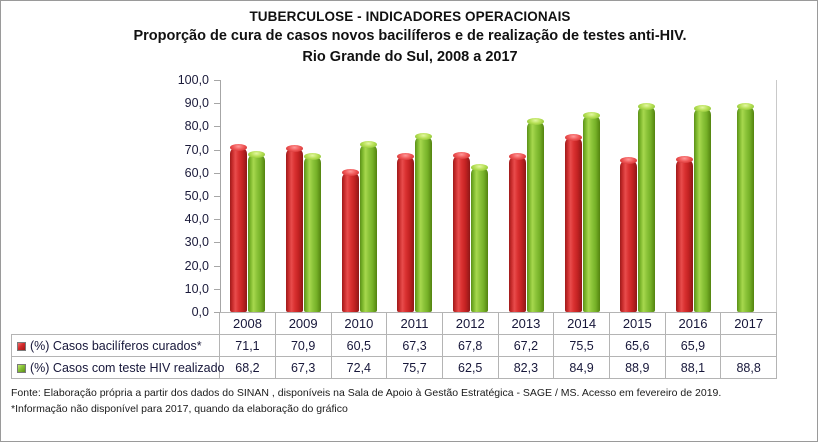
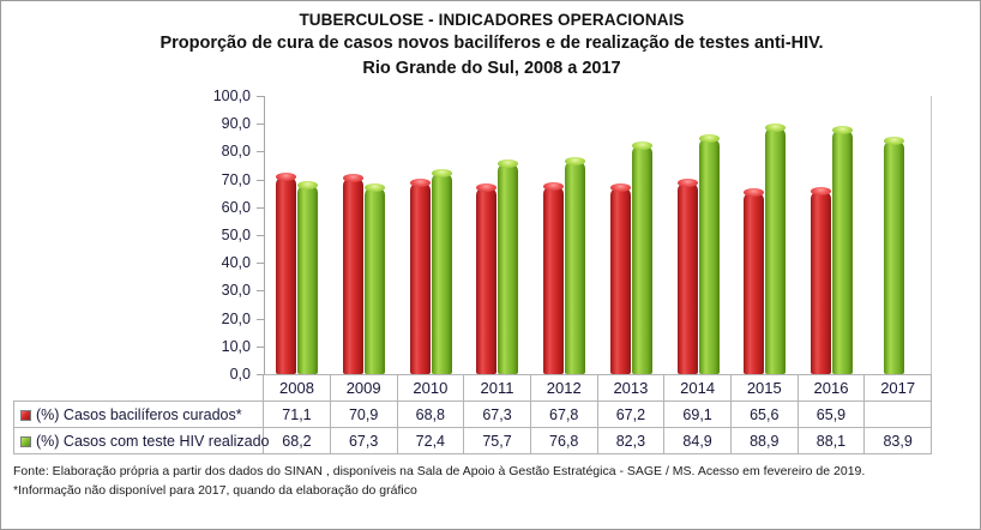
(%) Casos bacilíferos curados*/2010: 60,5 -> 68,8
(%) Casos com teste HIV realizado/2012: 62,5 -> 76,8
(%) Casos bacilíferos curados*/2014: 75,5 -> 69,1
(%) Casos com teste HIV realizado/2017: 88,8 -> 83,9
